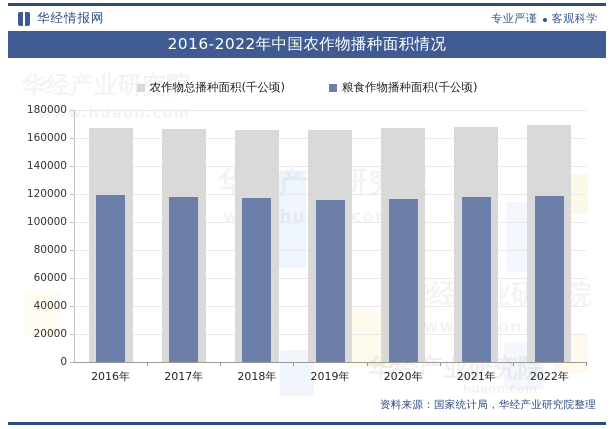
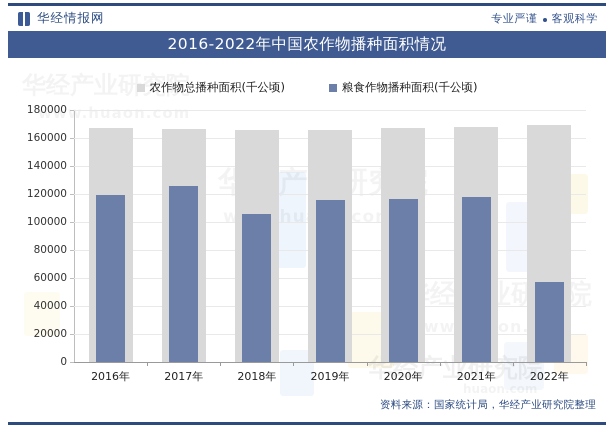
粮食作物播种面积(千公顷)/2017年: 118000 -> 126000
粮食作物播种面积(千公顷)/2018年: 117000 -> 106000
粮食作物播种面积(千公顷)/2022年: 118000 -> 57000
